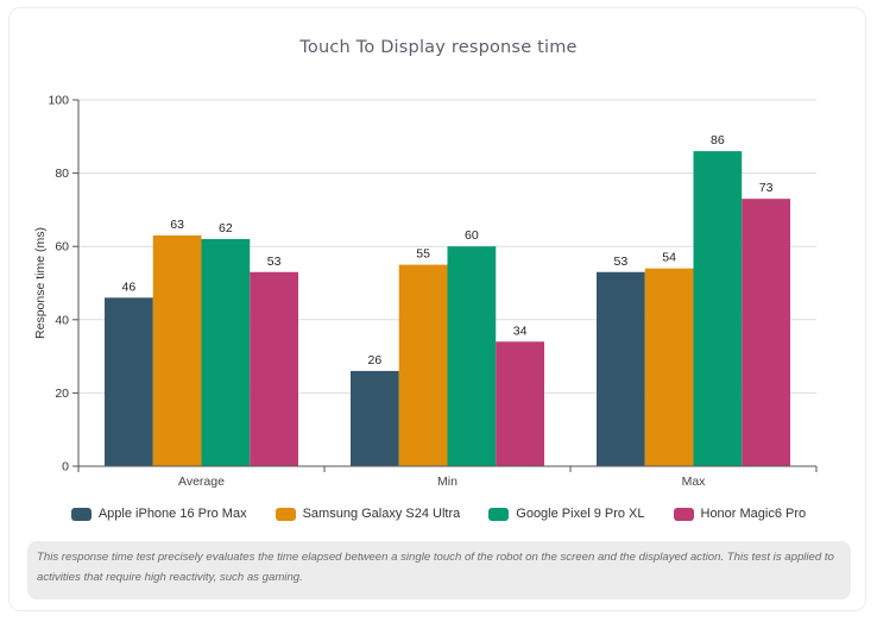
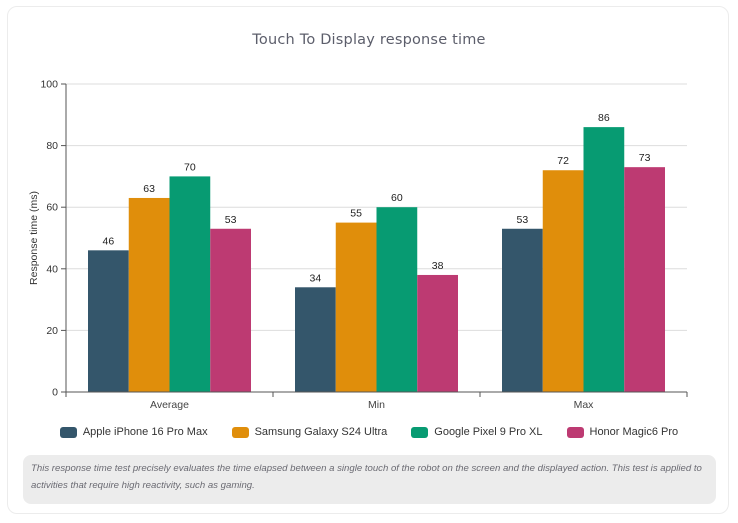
Google Pixel 9 Pro XL/Average: 62 -> 70
Apple iPhone 16 Pro Max/Min: 26 -> 34
Honor Magic6 Pro/Min: 34 -> 38
Samsung Galaxy S24 Ultra/Max: 54 -> 72
